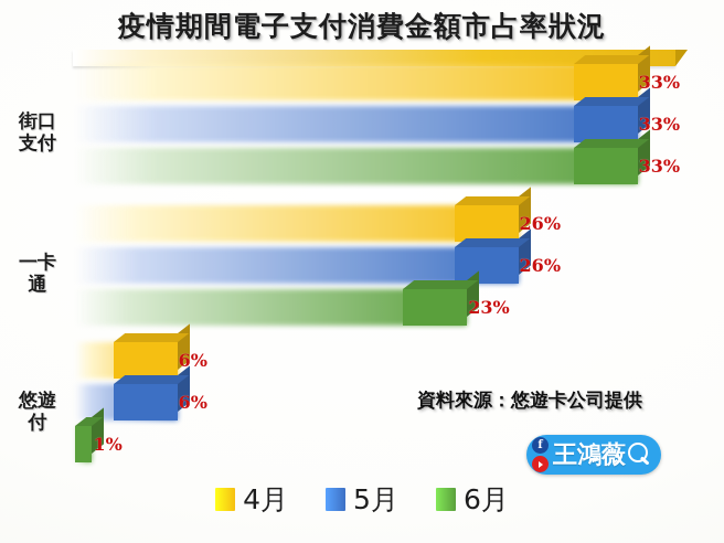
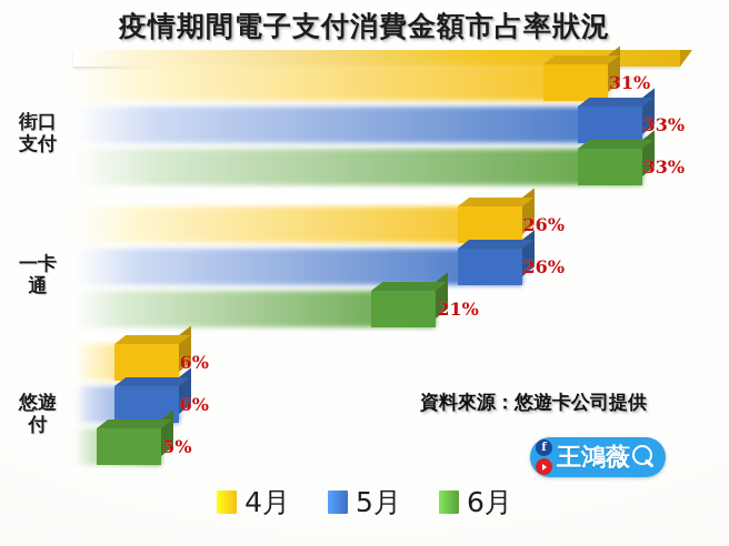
4月/街口支付: 33% -> 31%
6月/一卡通: 23% -> 21%
6月/悠遊付: 1% -> 5%
